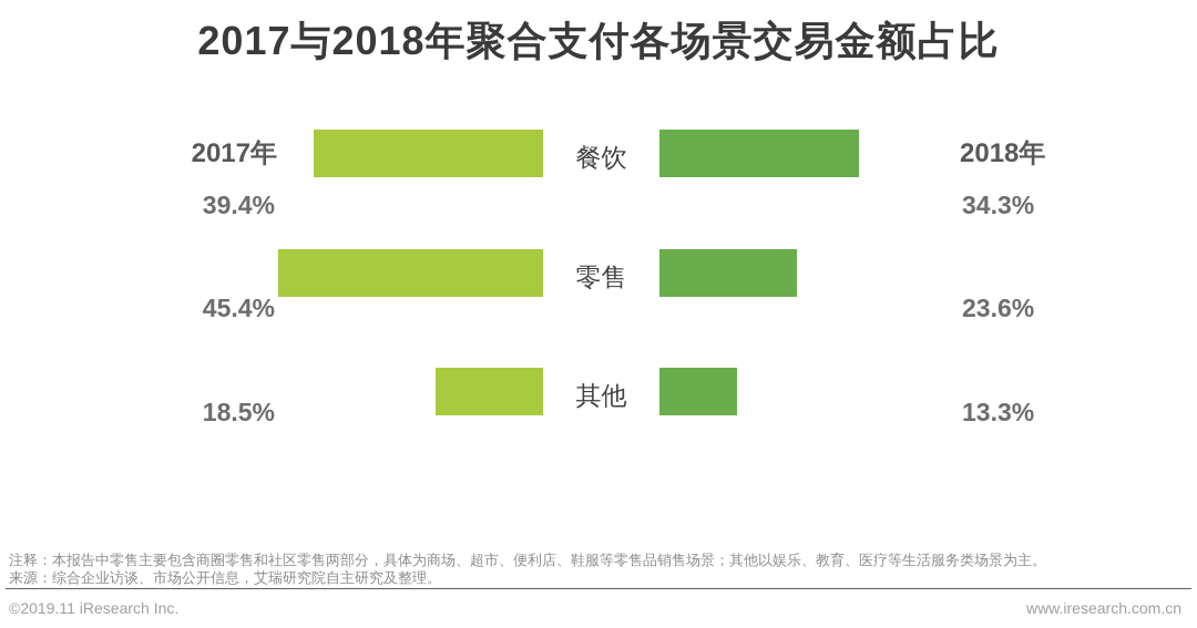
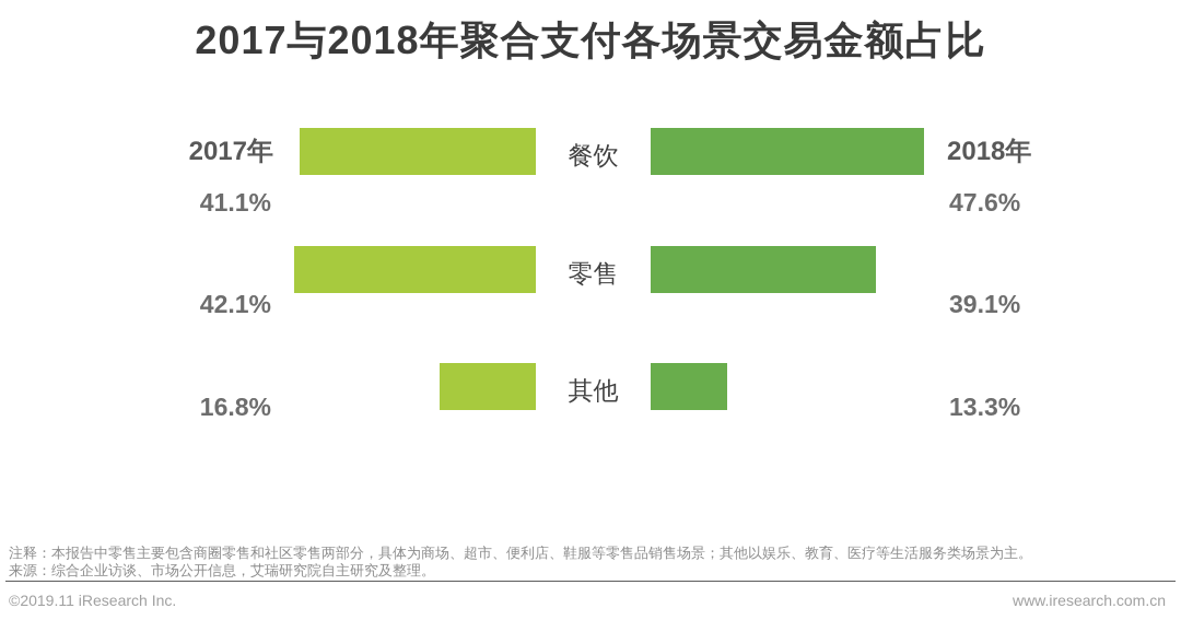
2017年/餐饮: 39.4% -> 41.1%
2018年/餐饮: 34.3% -> 47.6%
2017年/零售: 45.4% -> 42.1%
2018年/零售: 23.6% -> 39.1%
2017年/其他: 18.5% -> 16.8%
